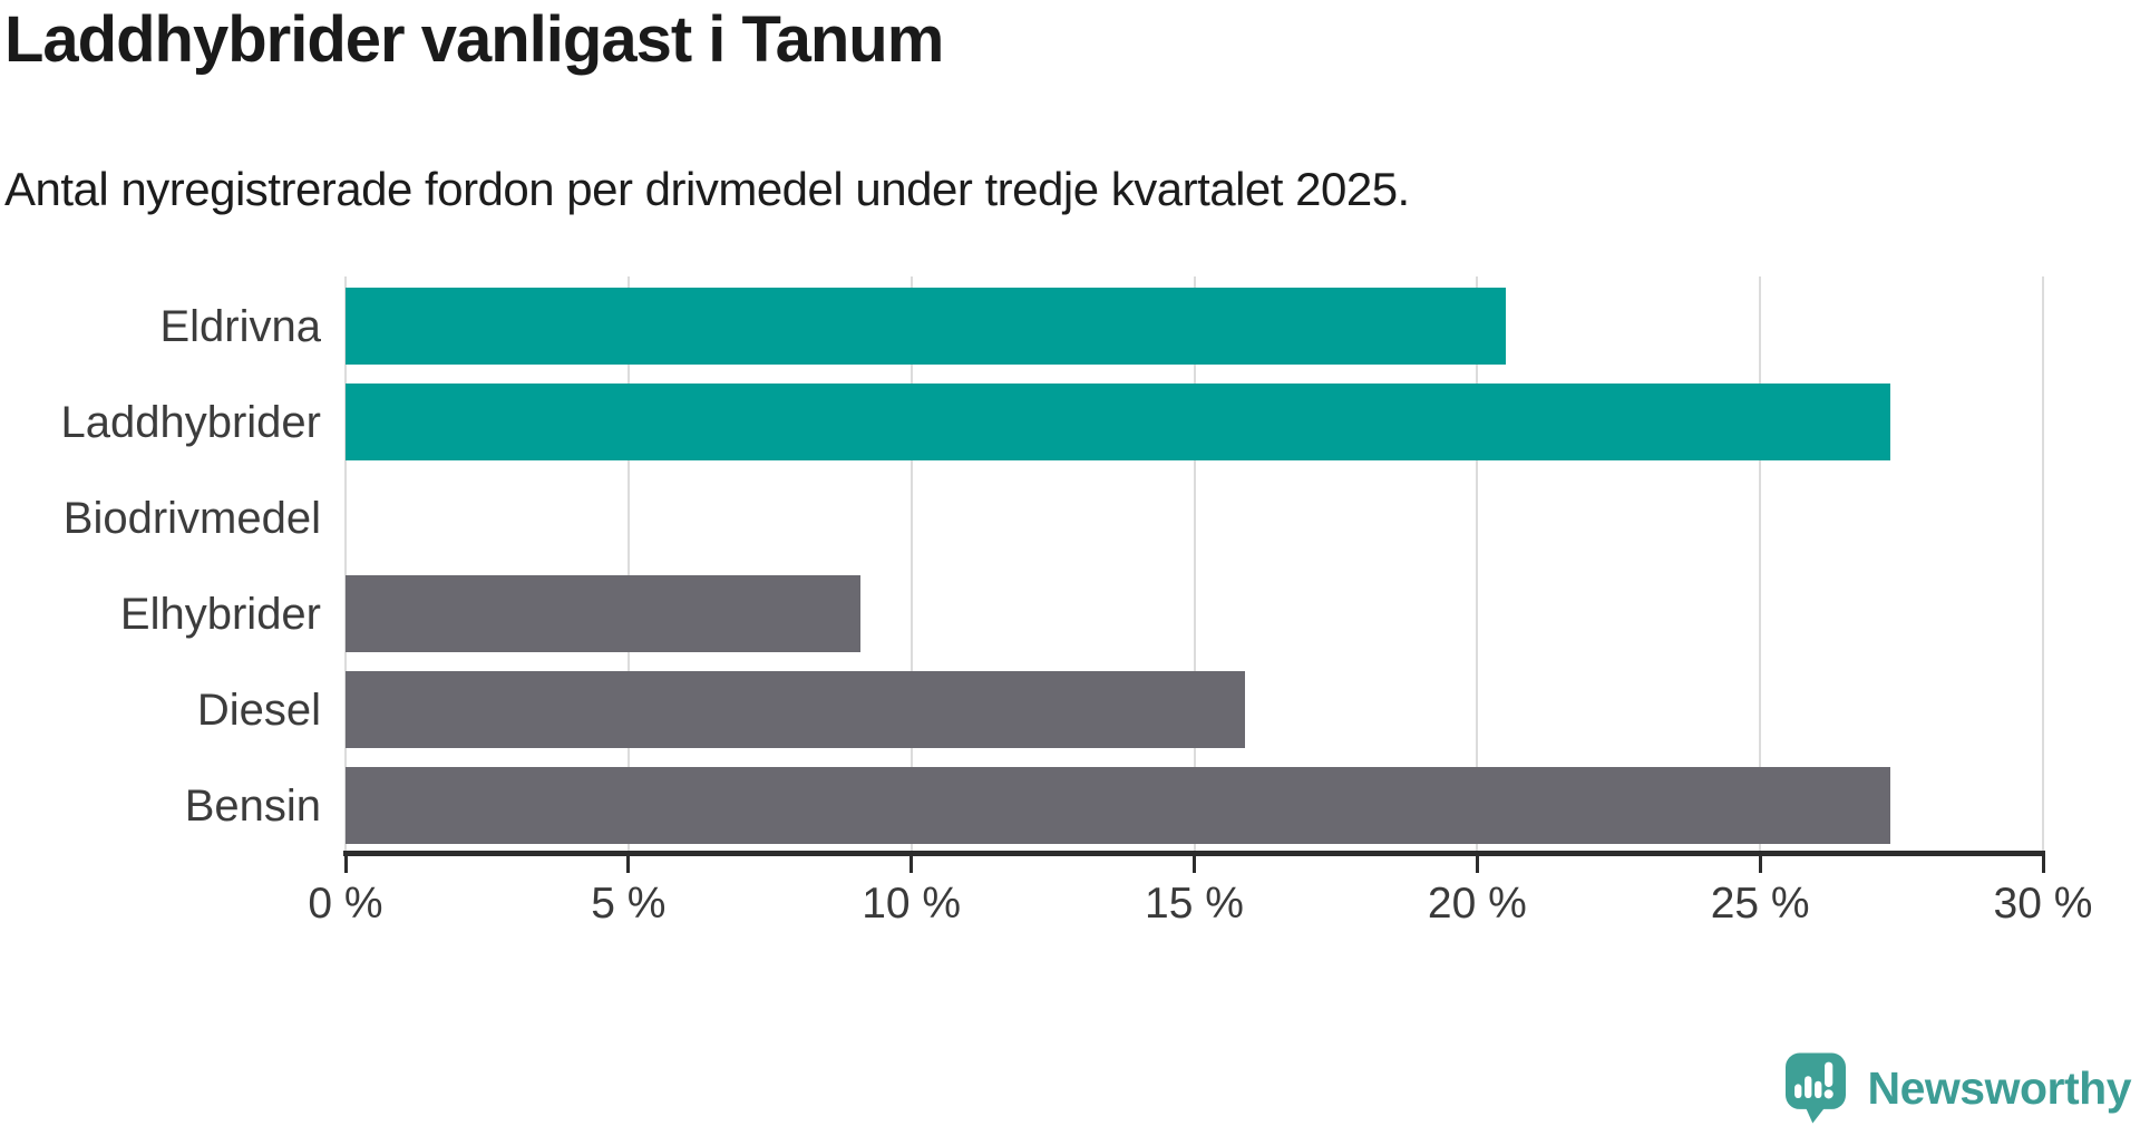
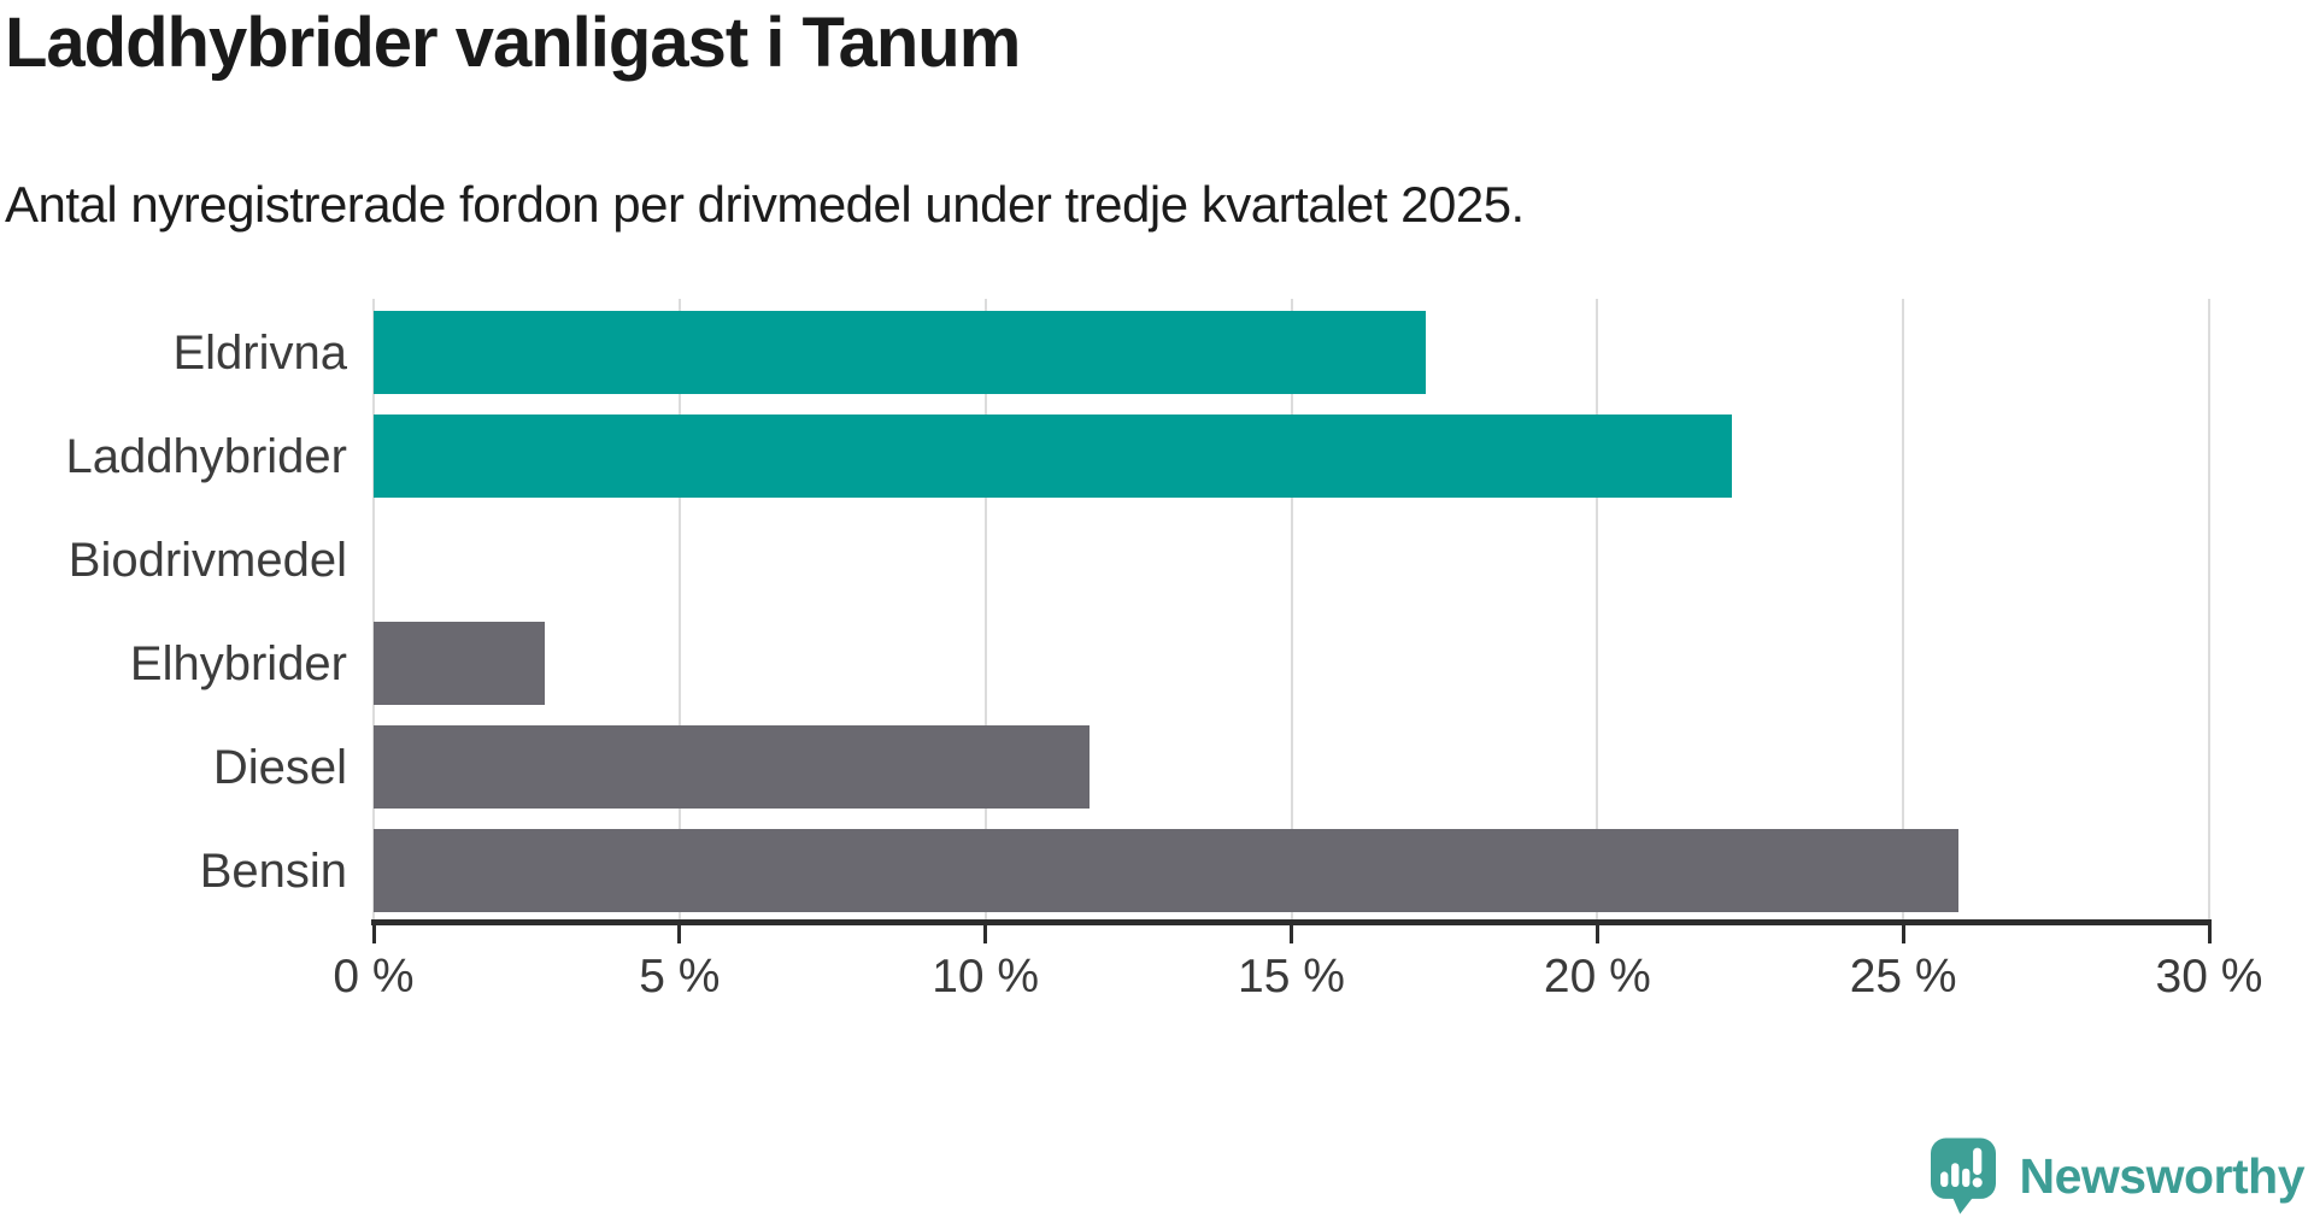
Eldrivna: 20.5% -> 17.2%
Laddhybrider: 27.3% -> 22.2%
Elhybrider: 9.1% -> 2.8%
Diesel: 15.9% -> 11.7%
Bensin: 27.3% -> 25.9%
